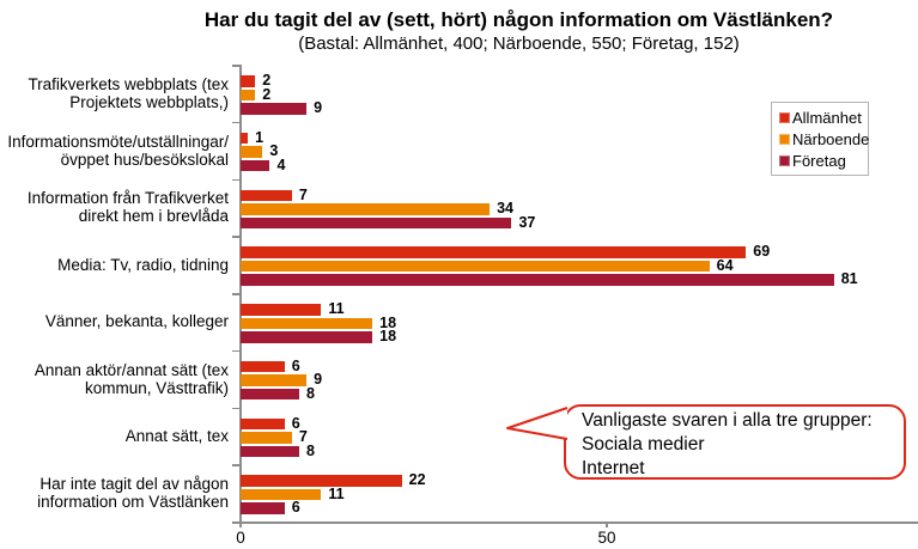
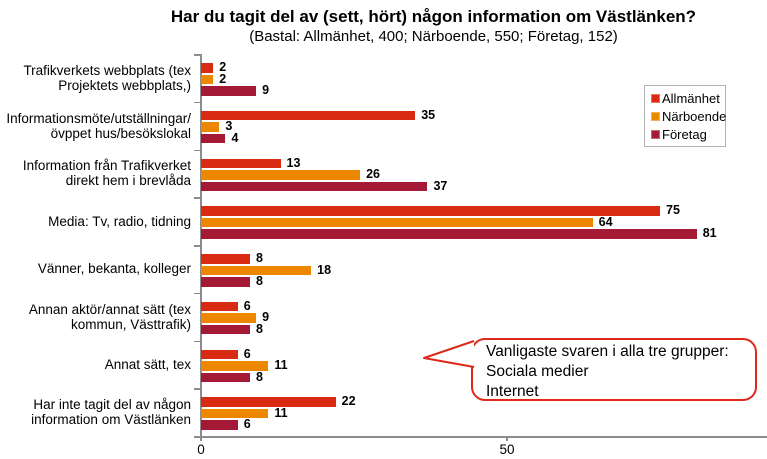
Allmänhet/Informationsmöte/utställningar/ övppet hus/besökslokal: 1 -> 35
Allmänhet/Information från Trafikverket direkt hem i brevlåda: 7 -> 13
Närboende/Information från Trafikverket direkt hem i brevlåda: 34 -> 26
Allmänhet/Media: Tv, radio, tidning: 69 -> 75
Allmänhet/Vänner, bekanta, kolleger: 11 -> 8
Företag/Vänner, bekanta, kolleger: 18 -> 8
Närboende/Annat sätt, tex: 7 -> 11
